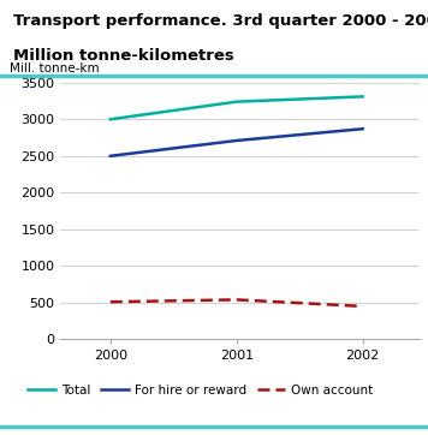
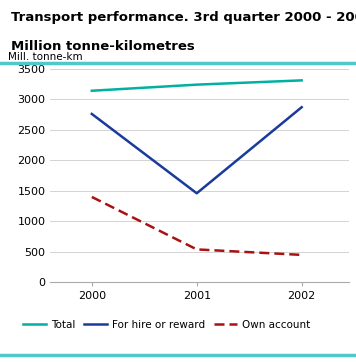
Total/2000: 3000 -> 3140
For hire or reward/2000: 2500 -> 2760
Own account/2000: 510 -> 1400
For hire or reward/2001: 2710 -> 1460
